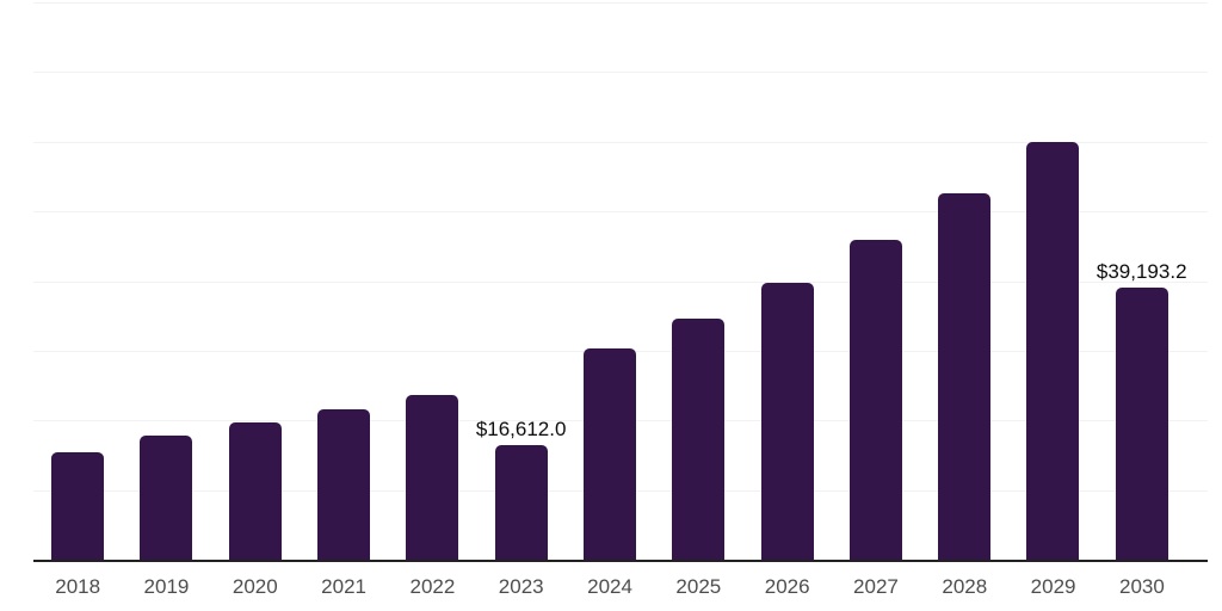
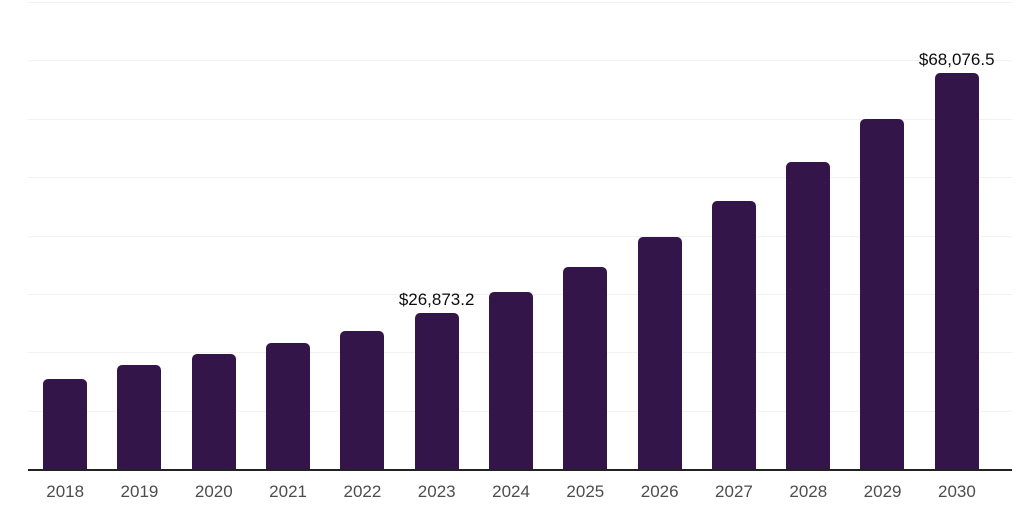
2023: $16,612.0 -> $26,873.2
2030: $39,193.2 -> $68,076.5
